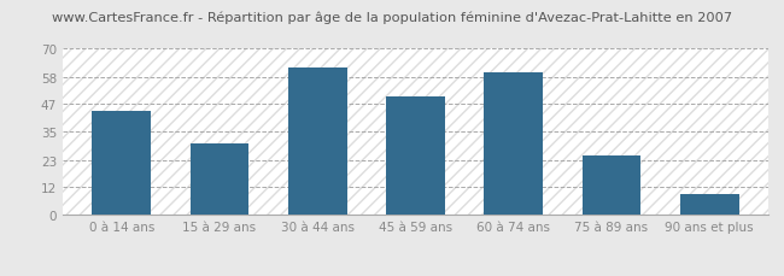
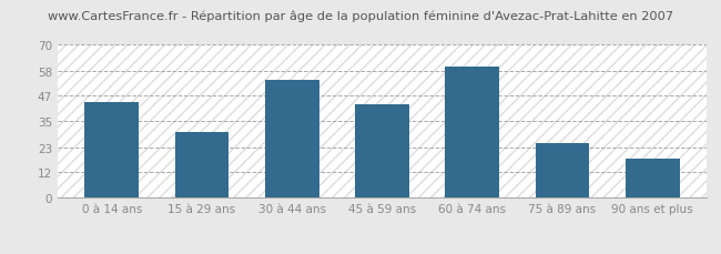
30 à 44 ans: 62 -> 54
45 à 59 ans: 50 -> 43
90 ans et plus: 9 -> 18
